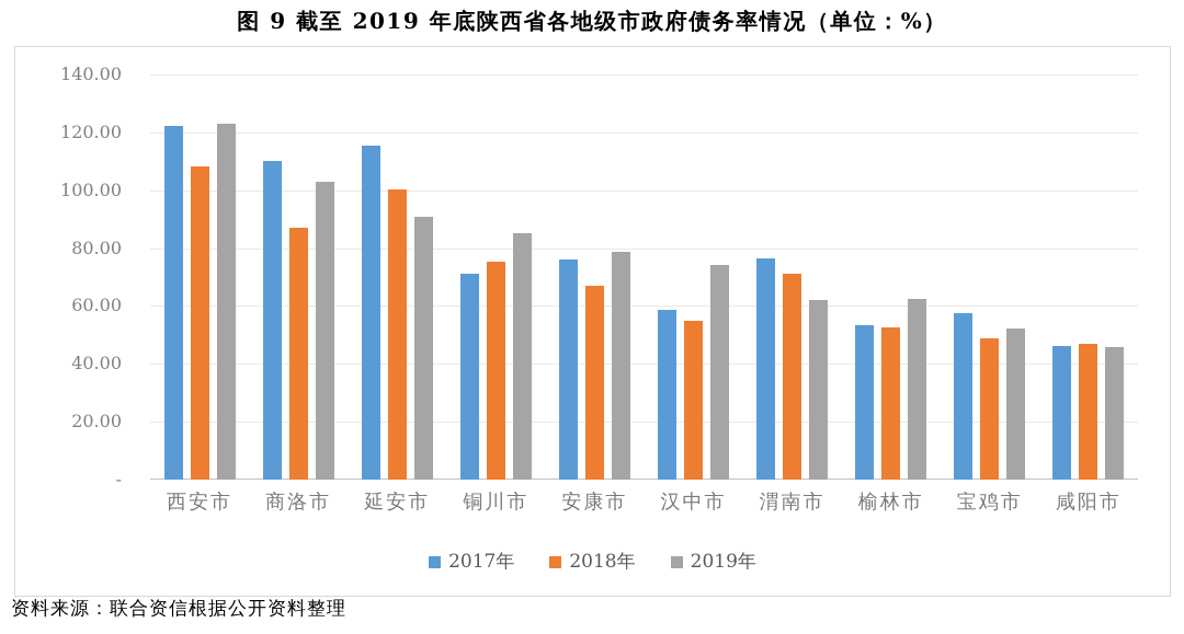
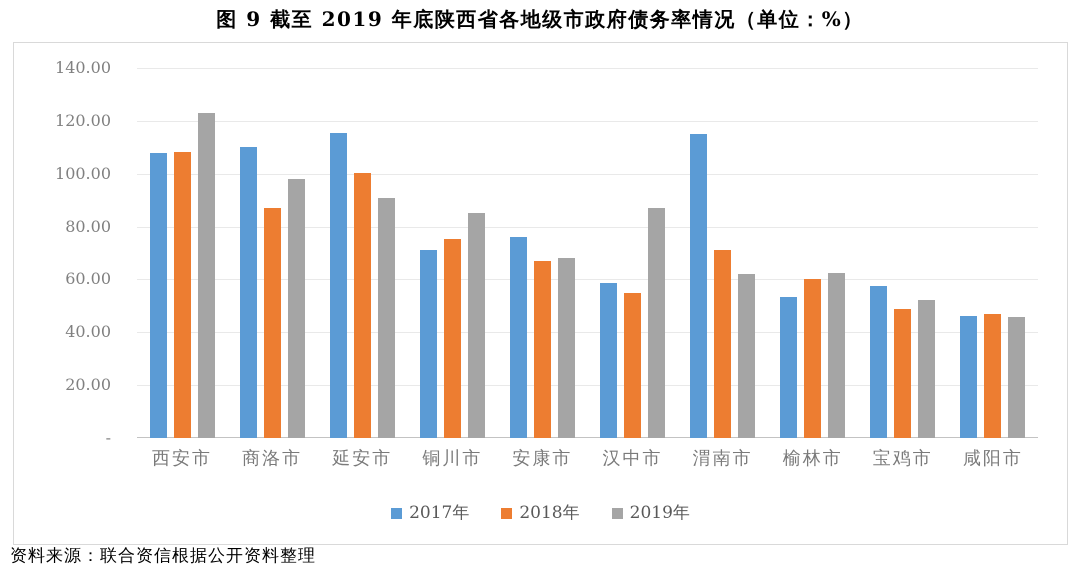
2017年/西安市: 122 -> 108
2019年/商洛市: 103 -> 98
2019年/安康市: 79 -> 68
2019年/汉中市: 74 -> 87
2017年/渭南市: 76 -> 115
2018年/榆林市: 52 -> 60
